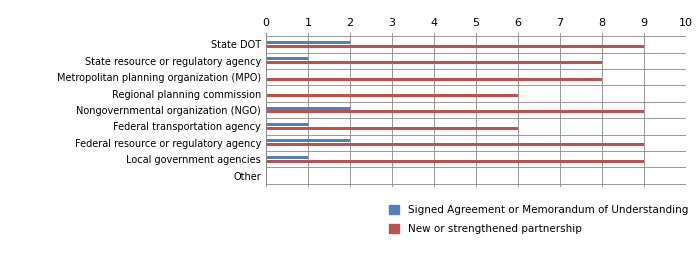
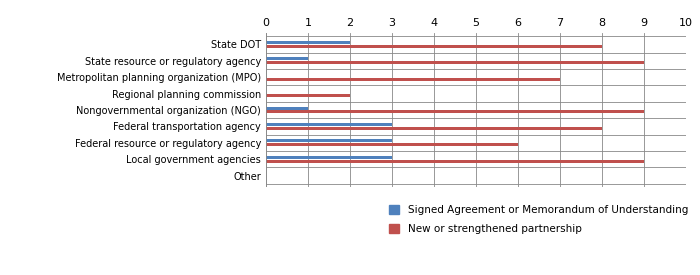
New or strengthened partnership/State DOT: 9 -> 8
New or strengthened partnership/State resource or regulatory agency: 8 -> 9
New or strengthened partnership/Metropolitan planning organization (MPO): 8 -> 7
New or strengthened partnership/Regional planning commission: 6 -> 2
Signed Agreement or Memorandum of Understanding/Nongovernmental organization (NGO): 2 -> 1
Signed Agreement or Memorandum of Understanding/Federal transportation agency: 1 -> 3
New or strengthened partnership/Federal transportation agency: 6 -> 8
Signed Agreement or Memorandum of Understanding/Federal resource or regulatory agency: 2 -> 3
New or strengthened partnership/Federal resource or regulatory agency: 9 -> 6
Signed Agreement or Memorandum of Understanding/Local government agencies: 1 -> 3
